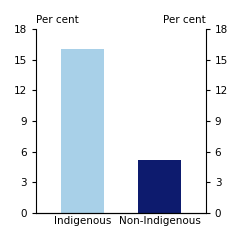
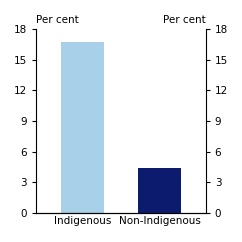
Indigenous: 16.0 -> 16.7
Non-Indigenous: 5.2 -> 4.4
